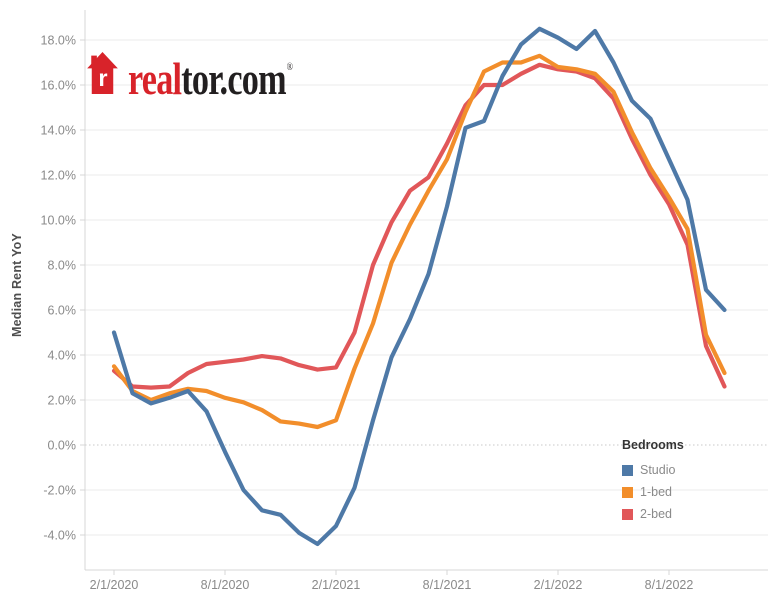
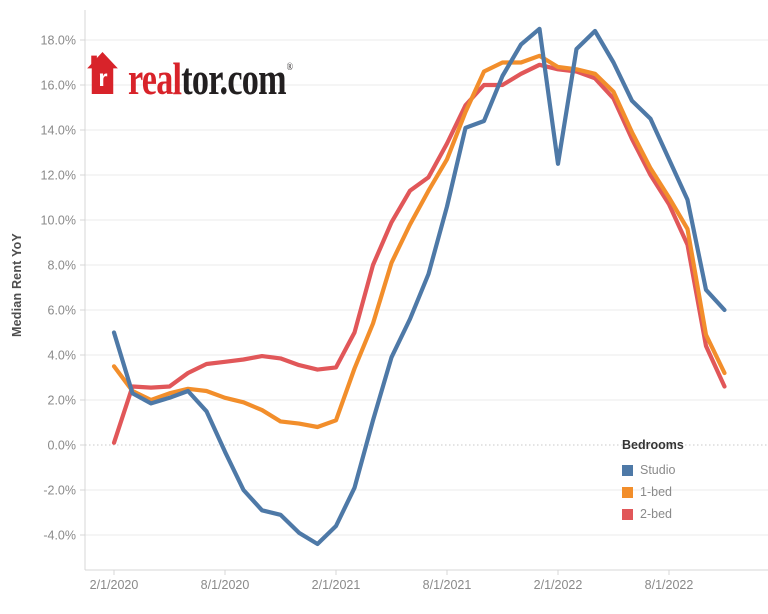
2-bed/2/1/2020: 3.3% -> 0.1%
Studio/2/1/2022: 18.1% -> 12.5%
